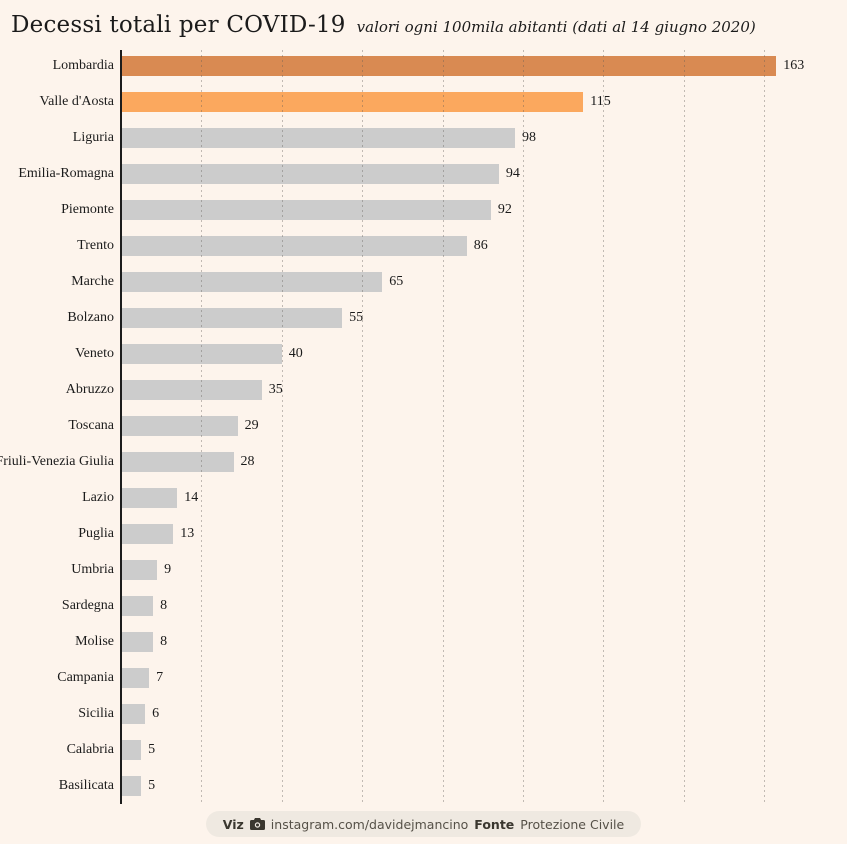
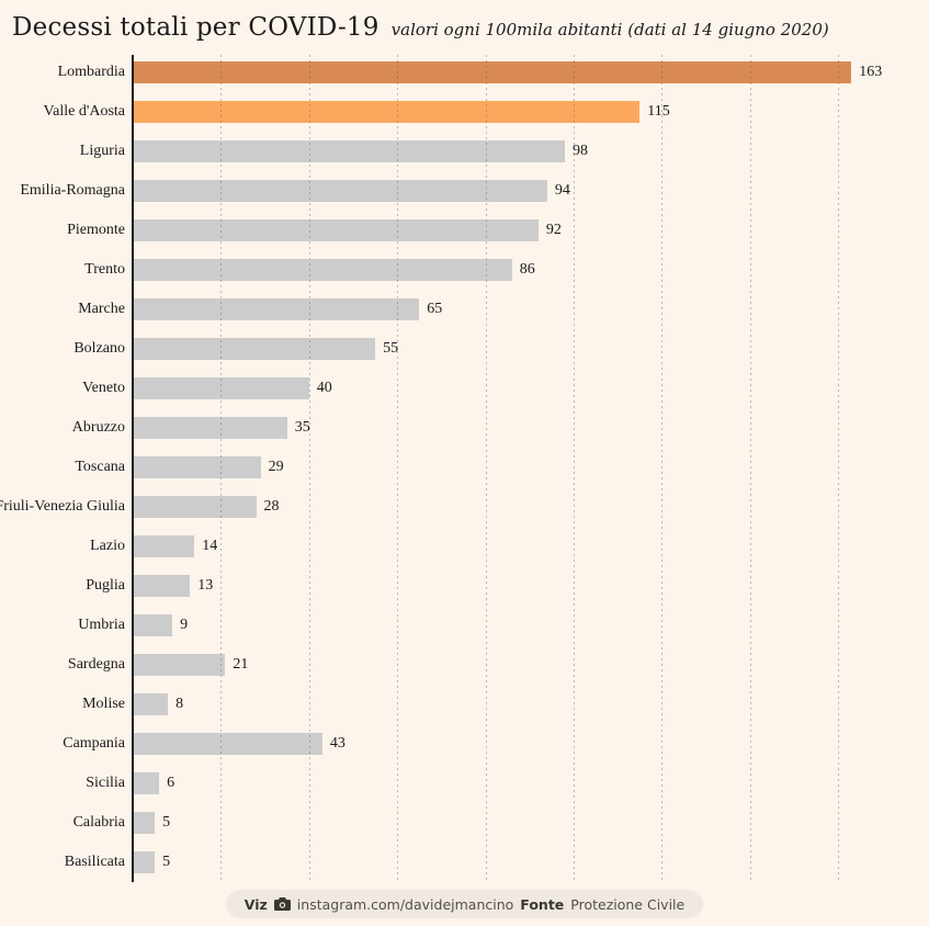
Sardegna: 8 -> 21
Campania: 7 -> 43
